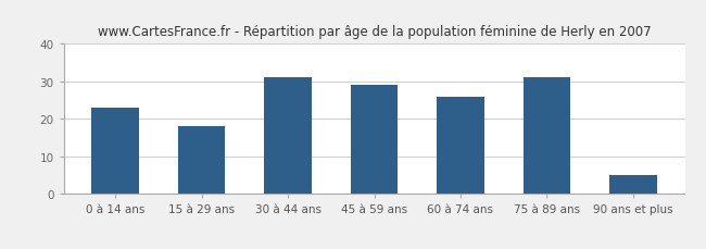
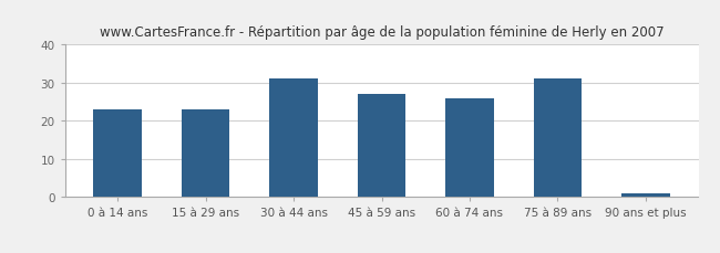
15 à 29 ans: 18 -> 23
45 à 59 ans: 29 -> 27
90 ans et plus: 5 -> 1
